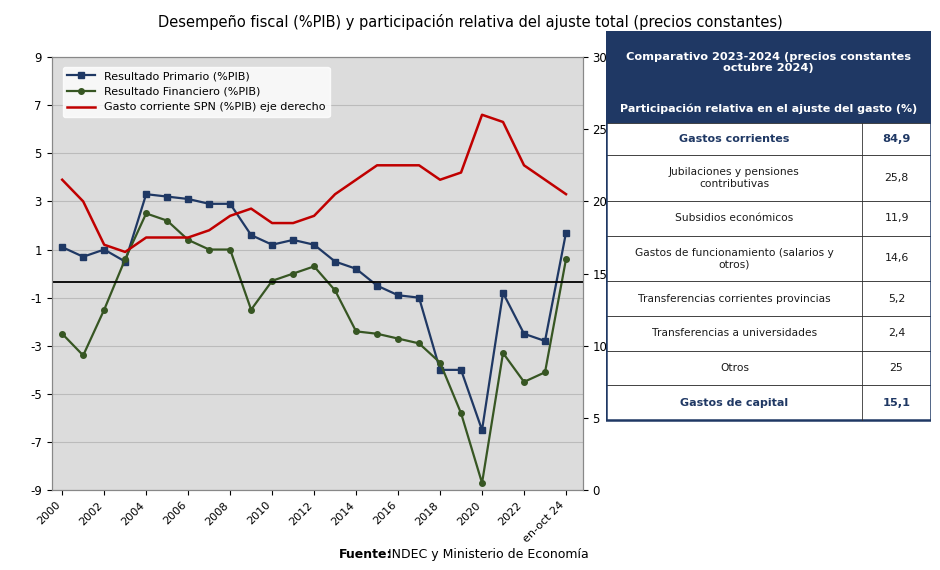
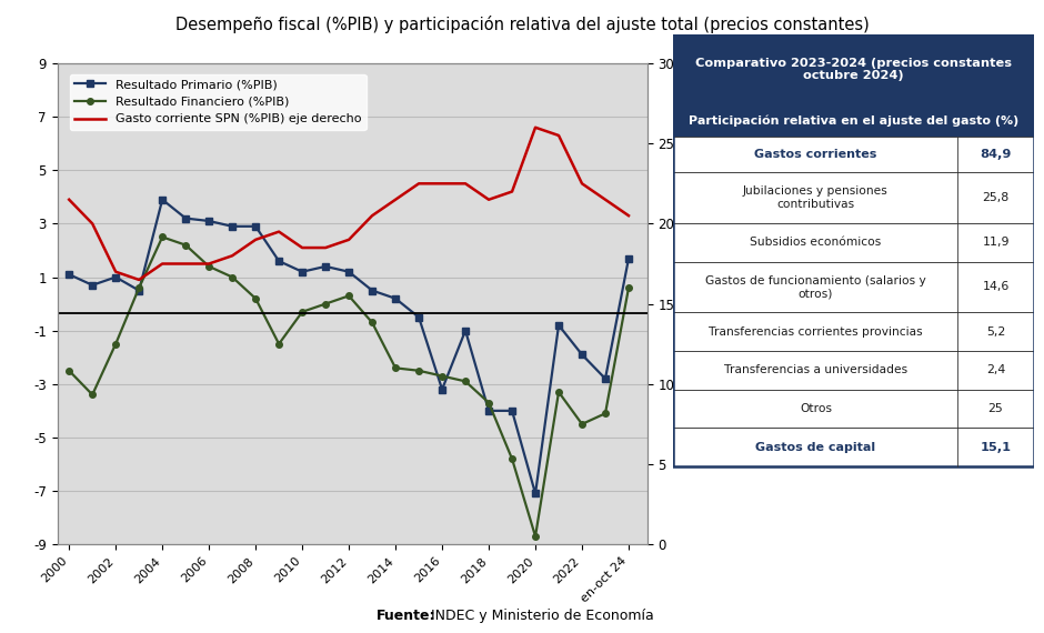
Resultado Primario (%PIB)/2004: 3.3 -> 3.9
Resultado Financiero (%PIB)/2008: 1.0 -> 0.2
Resultado Primario (%PIB)/2016: -0.9 -> -3.2
Resultado Primario (%PIB)/2020: -6.5 -> -7.1
Resultado Primario (%PIB)/2022: -2.5 -> -1.9
